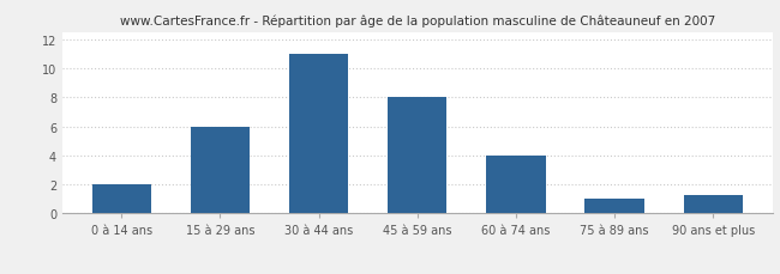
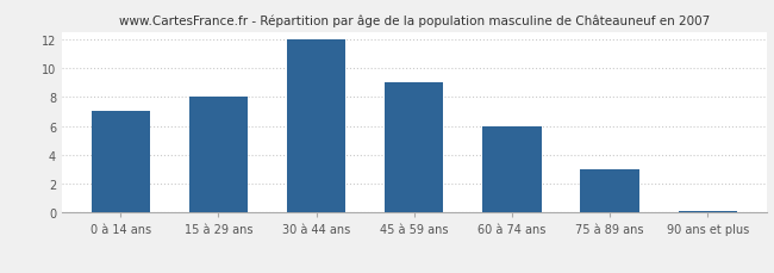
0 à 14 ans: 2.0 -> 7.0
15 à 29 ans: 6.0 -> 8.0
30 à 44 ans: 11.0 -> 12.0
45 à 59 ans: 8.0 -> 9.0
60 à 74 ans: 4.0 -> 6.0
75 à 89 ans: 1.0 -> 3.0
90 ans et plus: 1.3 -> 0.1
